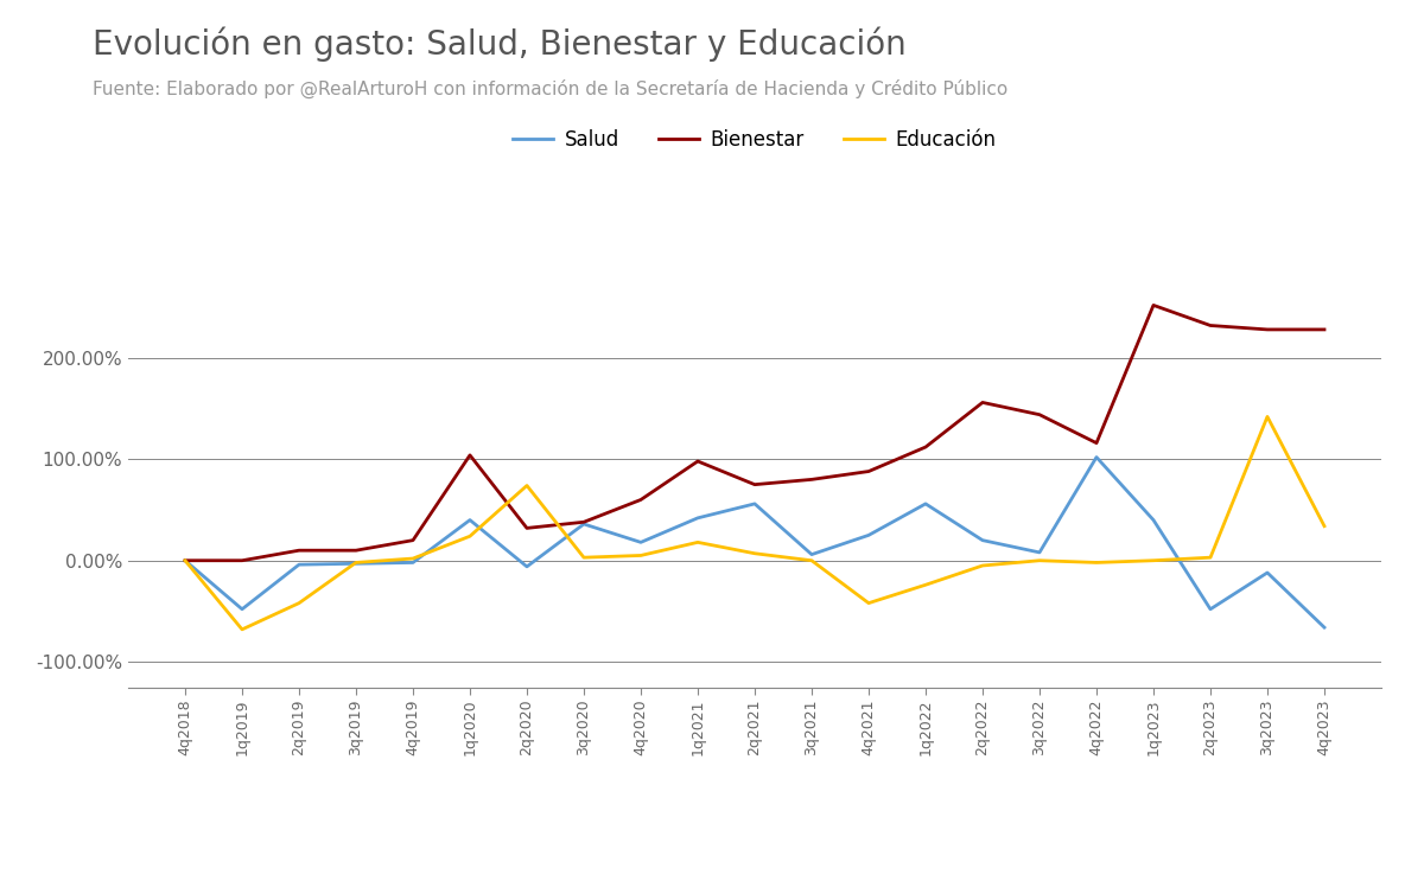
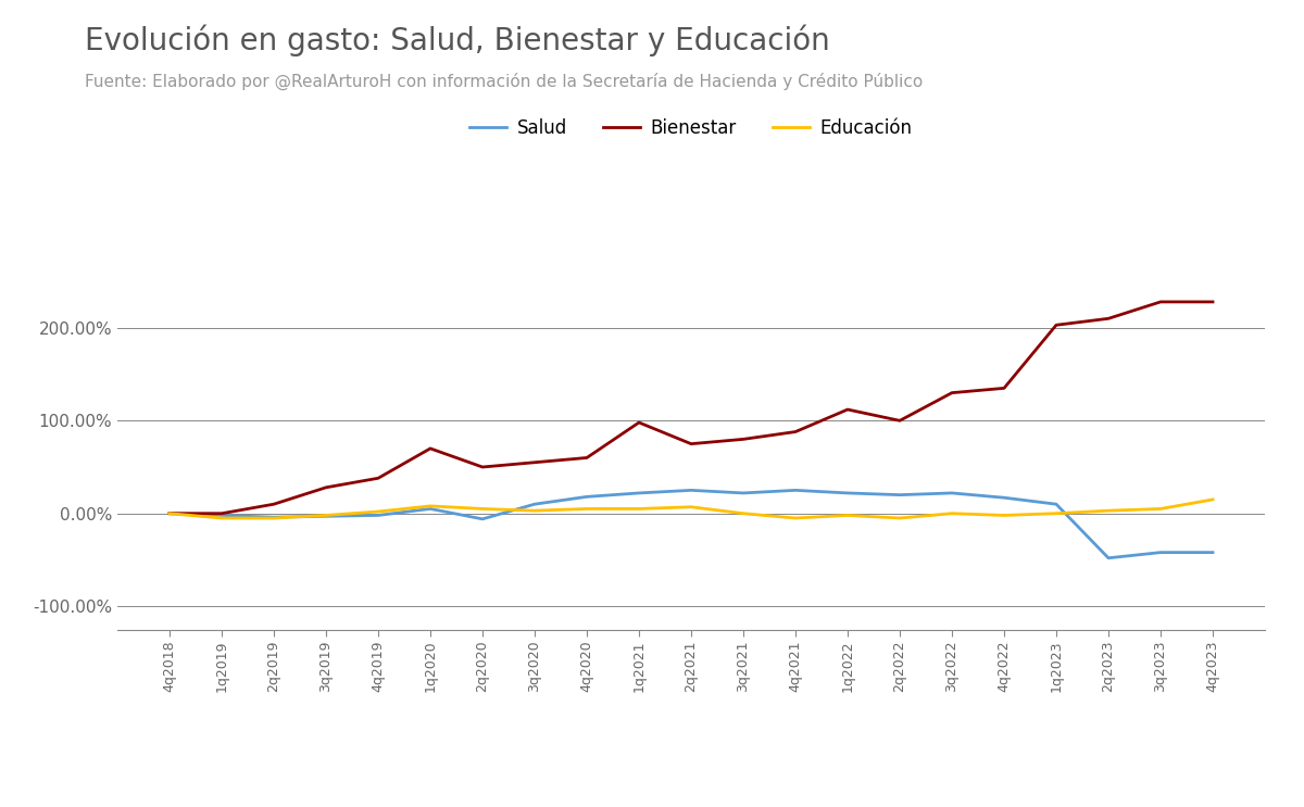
Salud/1q2019: -48% -> -2%
Educación/1q2019: -68% -> -5%
Educación/2q2019: -42% -> -5%
Bienestar/3q2019: 10% -> 28%
Bienestar/4q2019: 20% -> 38%
Salud/1q2020: 40% -> 5%
Bienestar/1q2020: 104% -> 70%
Educación/1q2020: 24% -> 8%
Bienestar/2q2020: 32% -> 50%
Educación/2q2020: 74% -> 5%
Salud/3q2020: 36% -> 10%
Bienestar/3q2020: 38% -> 55%
Salud/1q2021: 42% -> 22%
Educación/1q2021: 18% -> 5%
Salud/2q2021: 56% -> 25%
Salud/3q2021: 6% -> 22%
Educación/4q2021: -42% -> -5%
Salud/1q2022: 56% -> 22%
Educación/1q2022: -24% -> -2%
Bienestar/2q2022: 156% -> 100%
Salud/3q2022: 8% -> 22%
Bienestar/3q2022: 144% -> 130%
Salud/4q2022: 102% -> 17%
Bienestar/4q2022: 116% -> 135%
Salud/1q2023: 40% -> 10%
Bienestar/1q2023: 252% -> 203%
Bienestar/2q2023: 232% -> 210%
Salud/3q2023: -12% -> -42%
Educación/3q2023: 142% -> 5%
Salud/4q2023: -66% -> -42%
Educación/4q2023: 34% -> 15%
